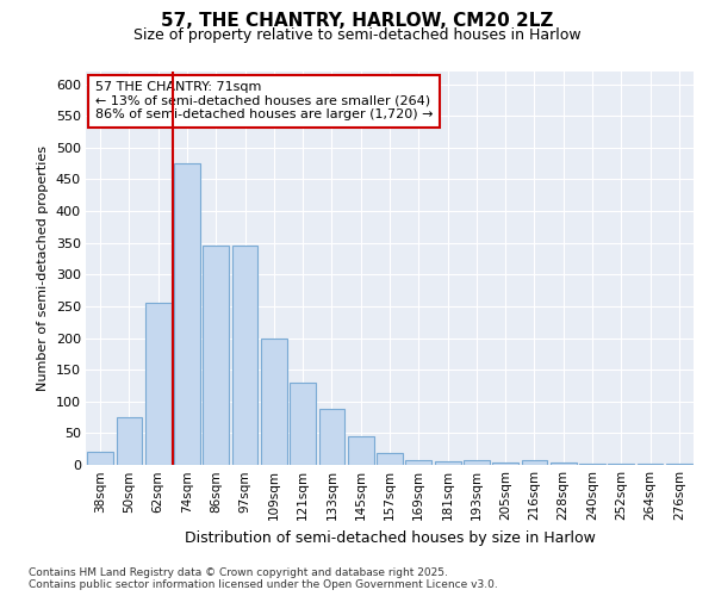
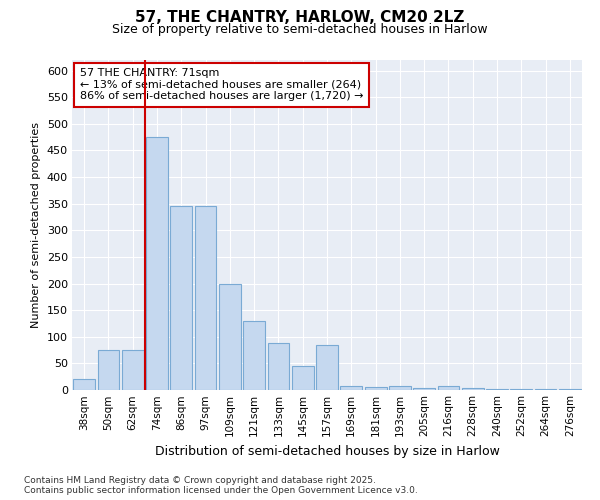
62sqm: 255 -> 76
157sqm: 18 -> 84
